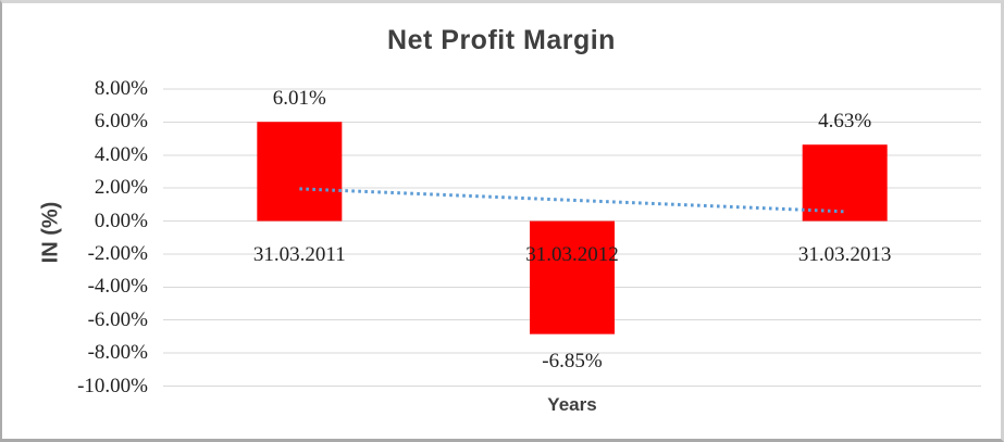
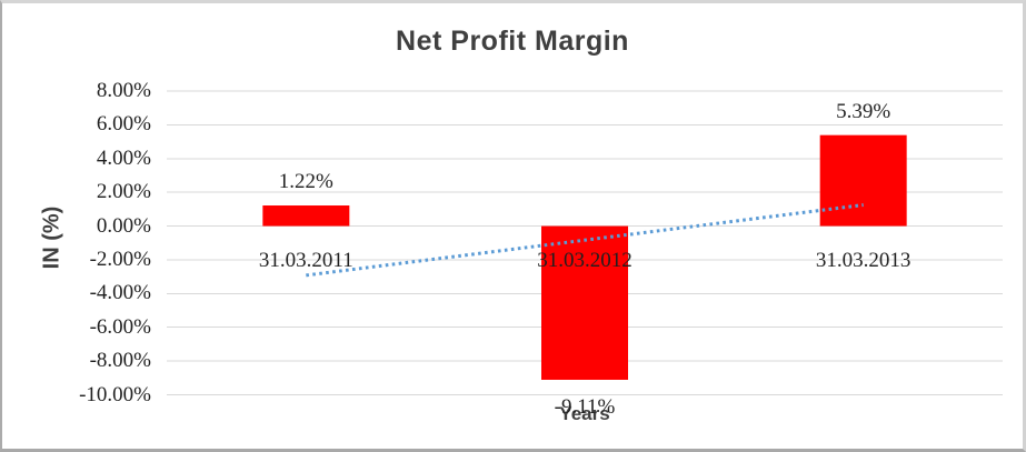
31.03.2011: 6.01% -> 1.22%
31.03.2012: -6.85% -> -9.11%
31.03.2013: 4.63% -> 5.39%
